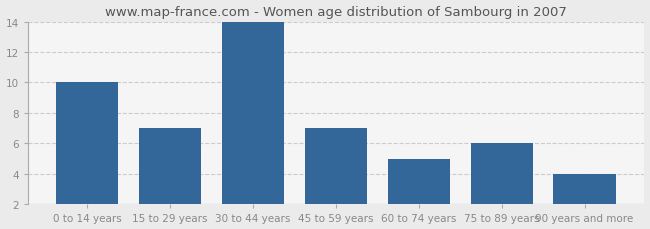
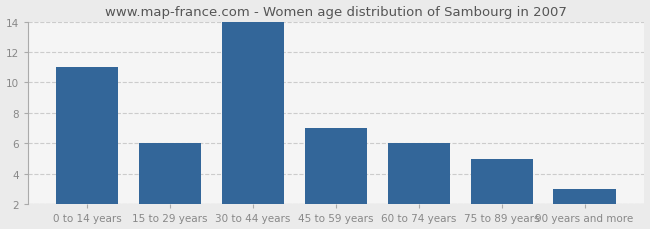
0 to 14 years: 10 -> 11
15 to 29 years: 7 -> 6
60 to 74 years: 5 -> 6
75 to 89 years: 6 -> 5
90 years and more: 4 -> 3
